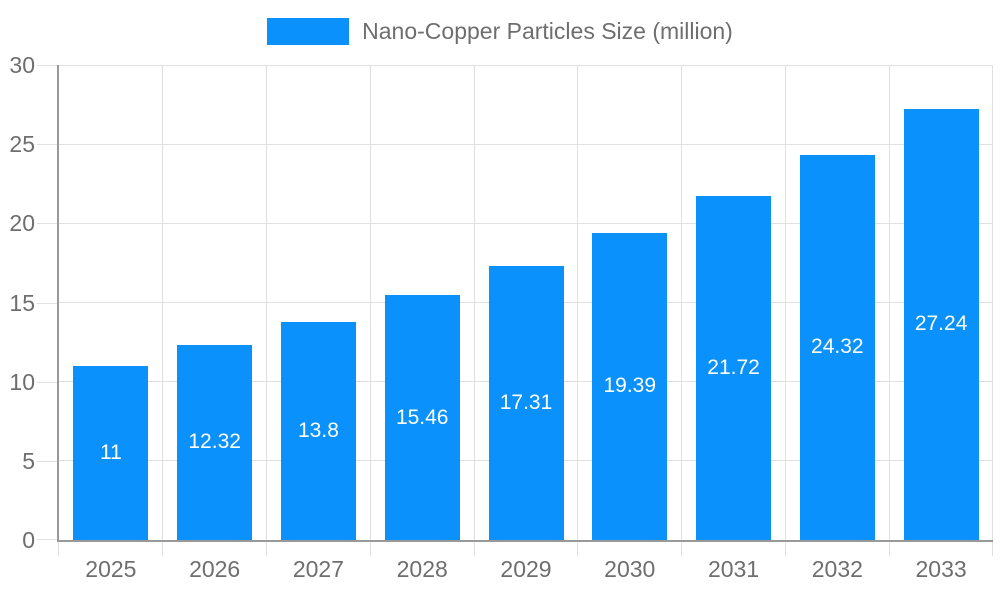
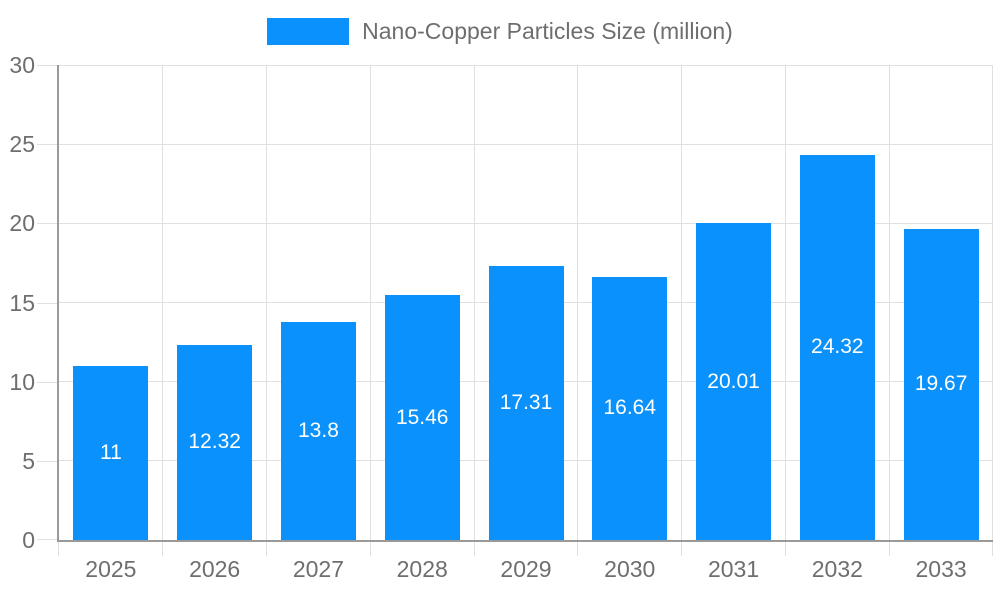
2030: 19.39 -> 16.64
2031: 21.72 -> 20.01
2033: 27.24 -> 19.67
